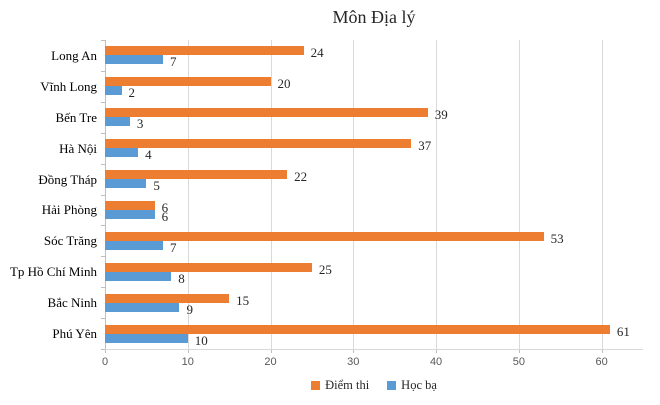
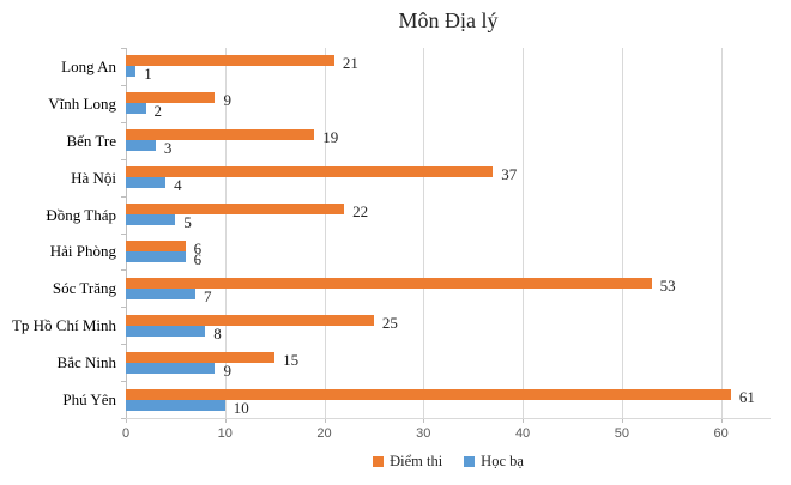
Điểm thi/Long An: 24 -> 21
Học bạ/Long An: 7 -> 1
Điểm thi/Vĩnh Long: 20 -> 9
Điểm thi/Bến Tre: 39 -> 19
